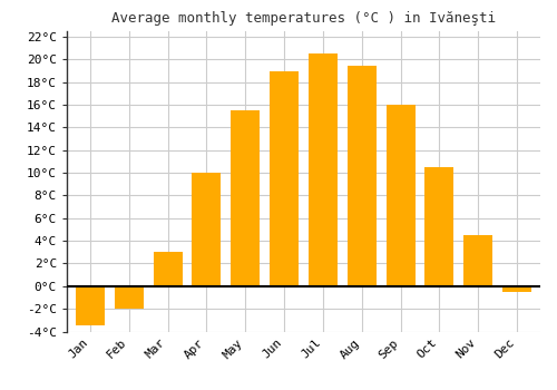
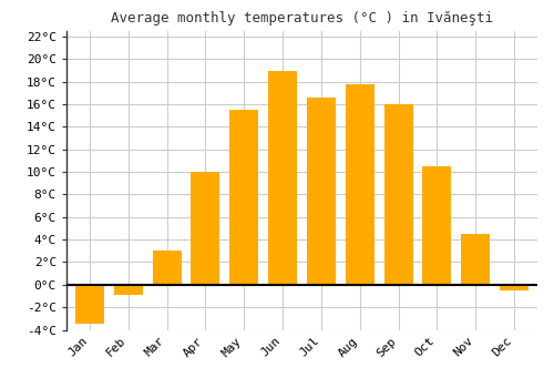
Feb: -2.0°C -> -0.9°C
Jul: 20.5°C -> 16.6°C
Aug: 19.5°C -> 17.8°C
